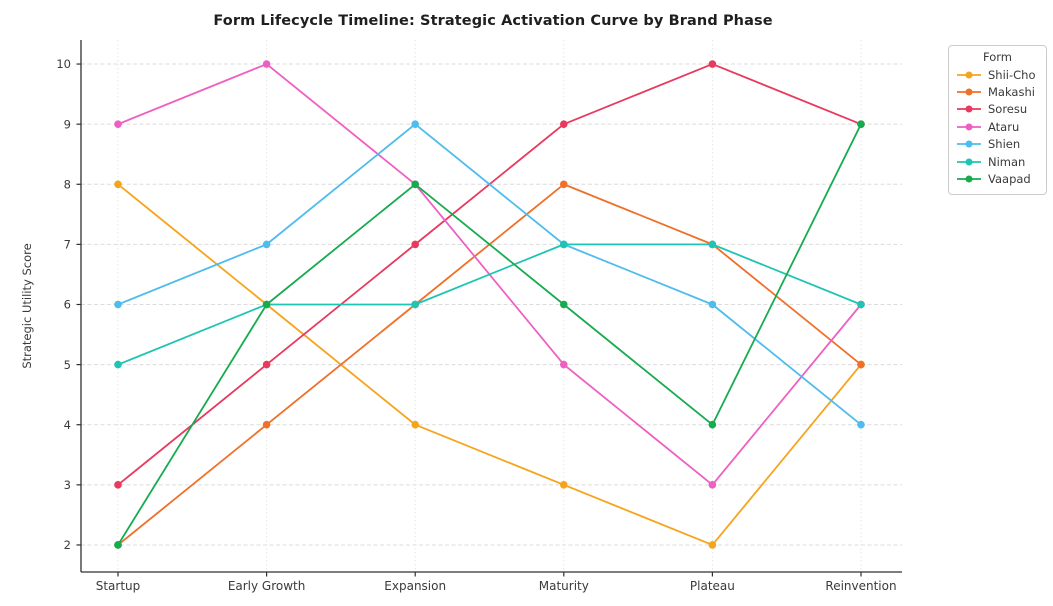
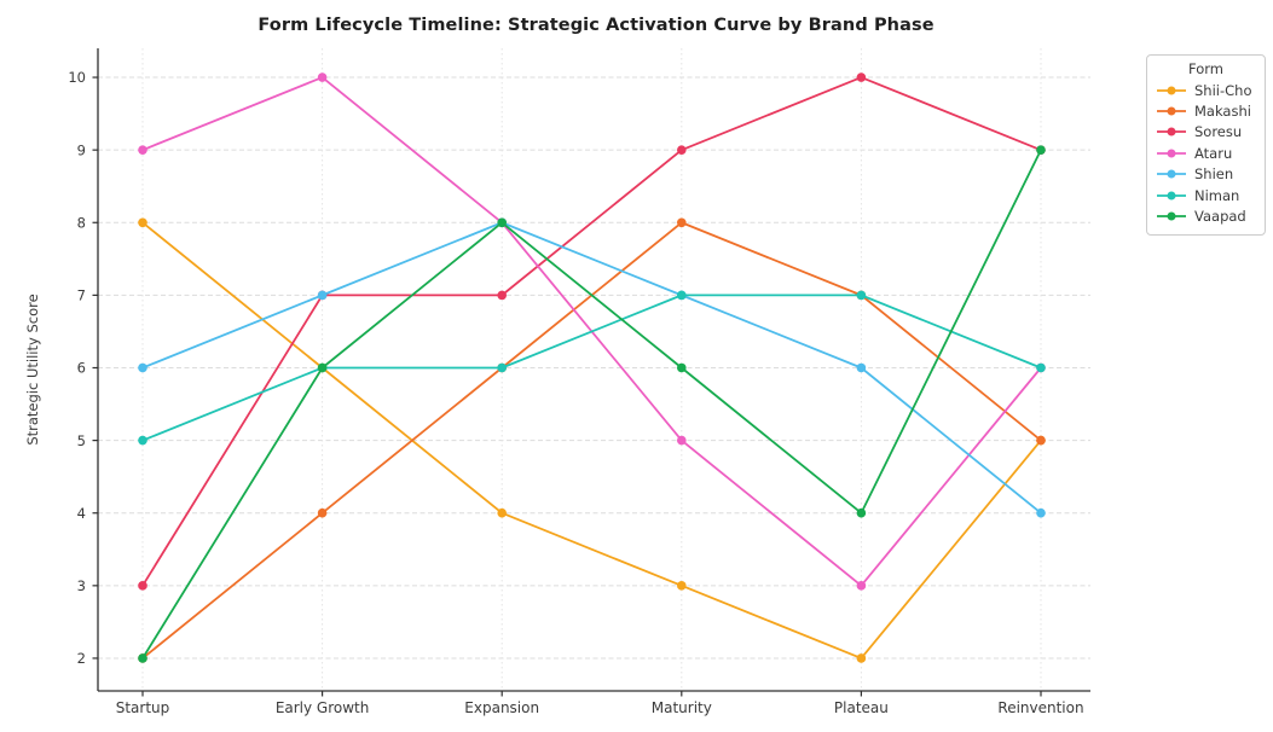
Soresu/Early Growth: 5 -> 7
Shien/Expansion: 9 -> 8
